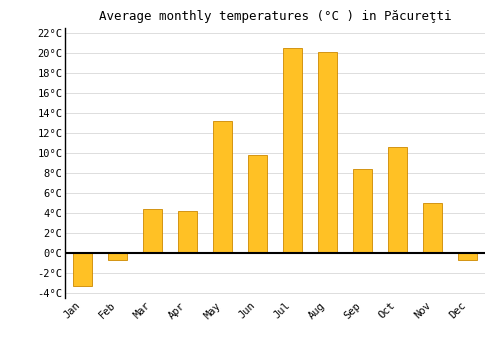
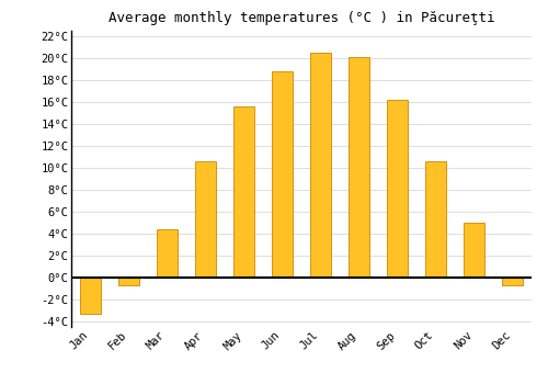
Apr: 4.2°C -> 10.6°C
May: 13.2°C -> 15.6°C
Jun: 9.8°C -> 18.8°C
Sep: 8.4°C -> 16.2°C
